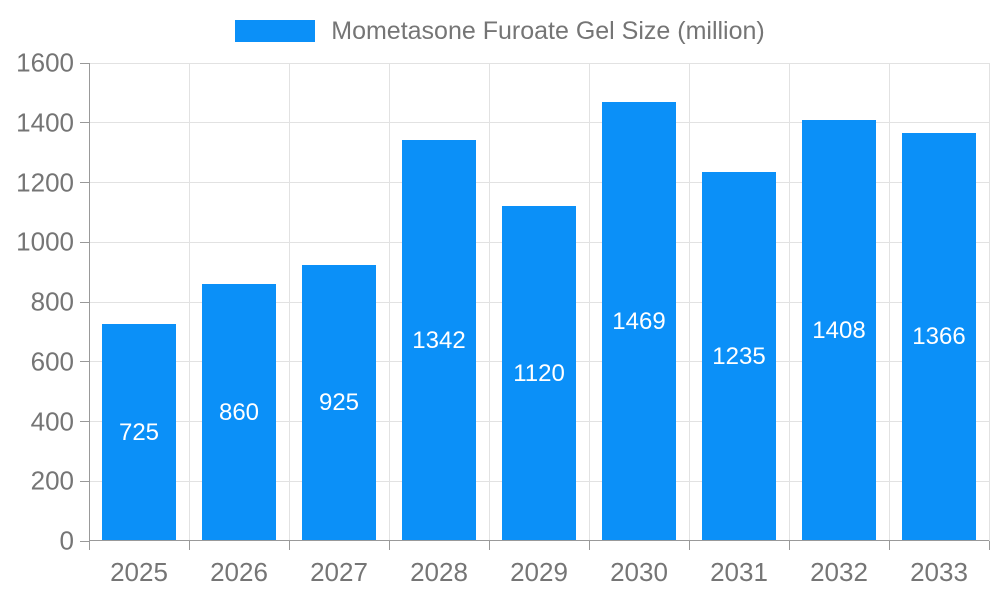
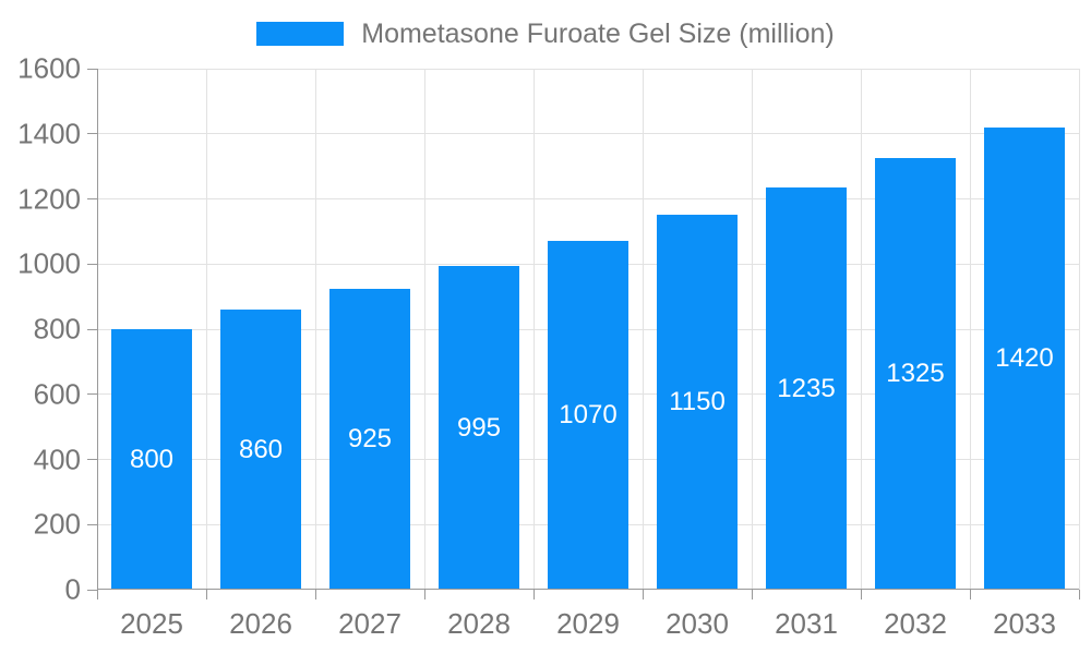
2025: 725 -> 800
2028: 1342 -> 995
2029: 1120 -> 1070
2030: 1469 -> 1150
2032: 1408 -> 1325
2033: 1366 -> 1420
